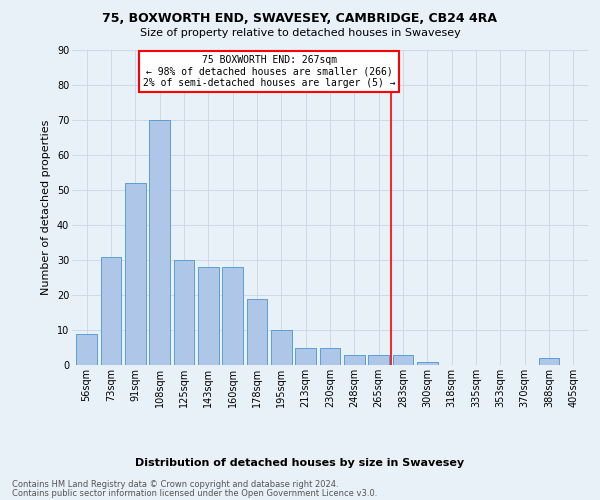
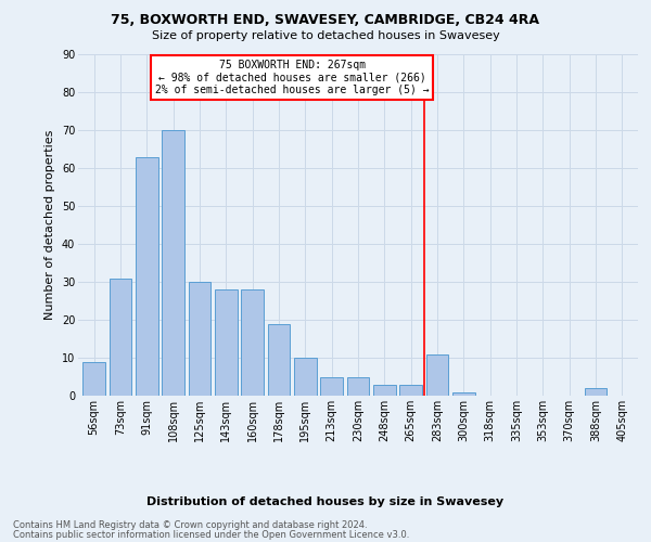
91sqm: 52 -> 63
283sqm: 3 -> 11
